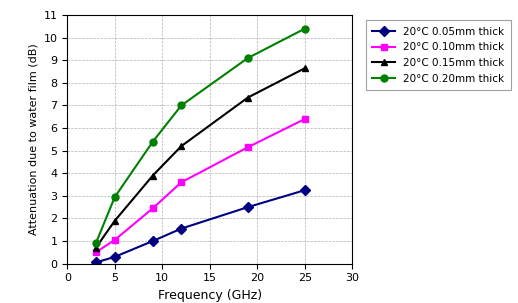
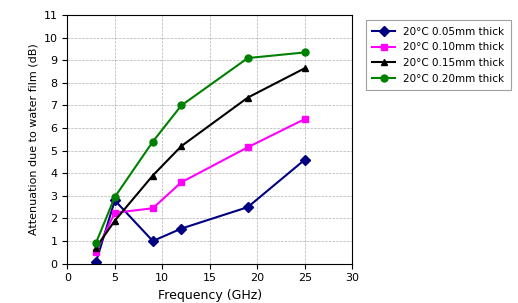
20°C 0.05mm thick/5: 0.30 -> 2.80
20°C 0.10mm thick/5: 1.05 -> 2.25
20°C 0.05mm thick/25: 3.25 -> 4.60
20°C 0.20mm thick/25: 10.40 -> 9.35
